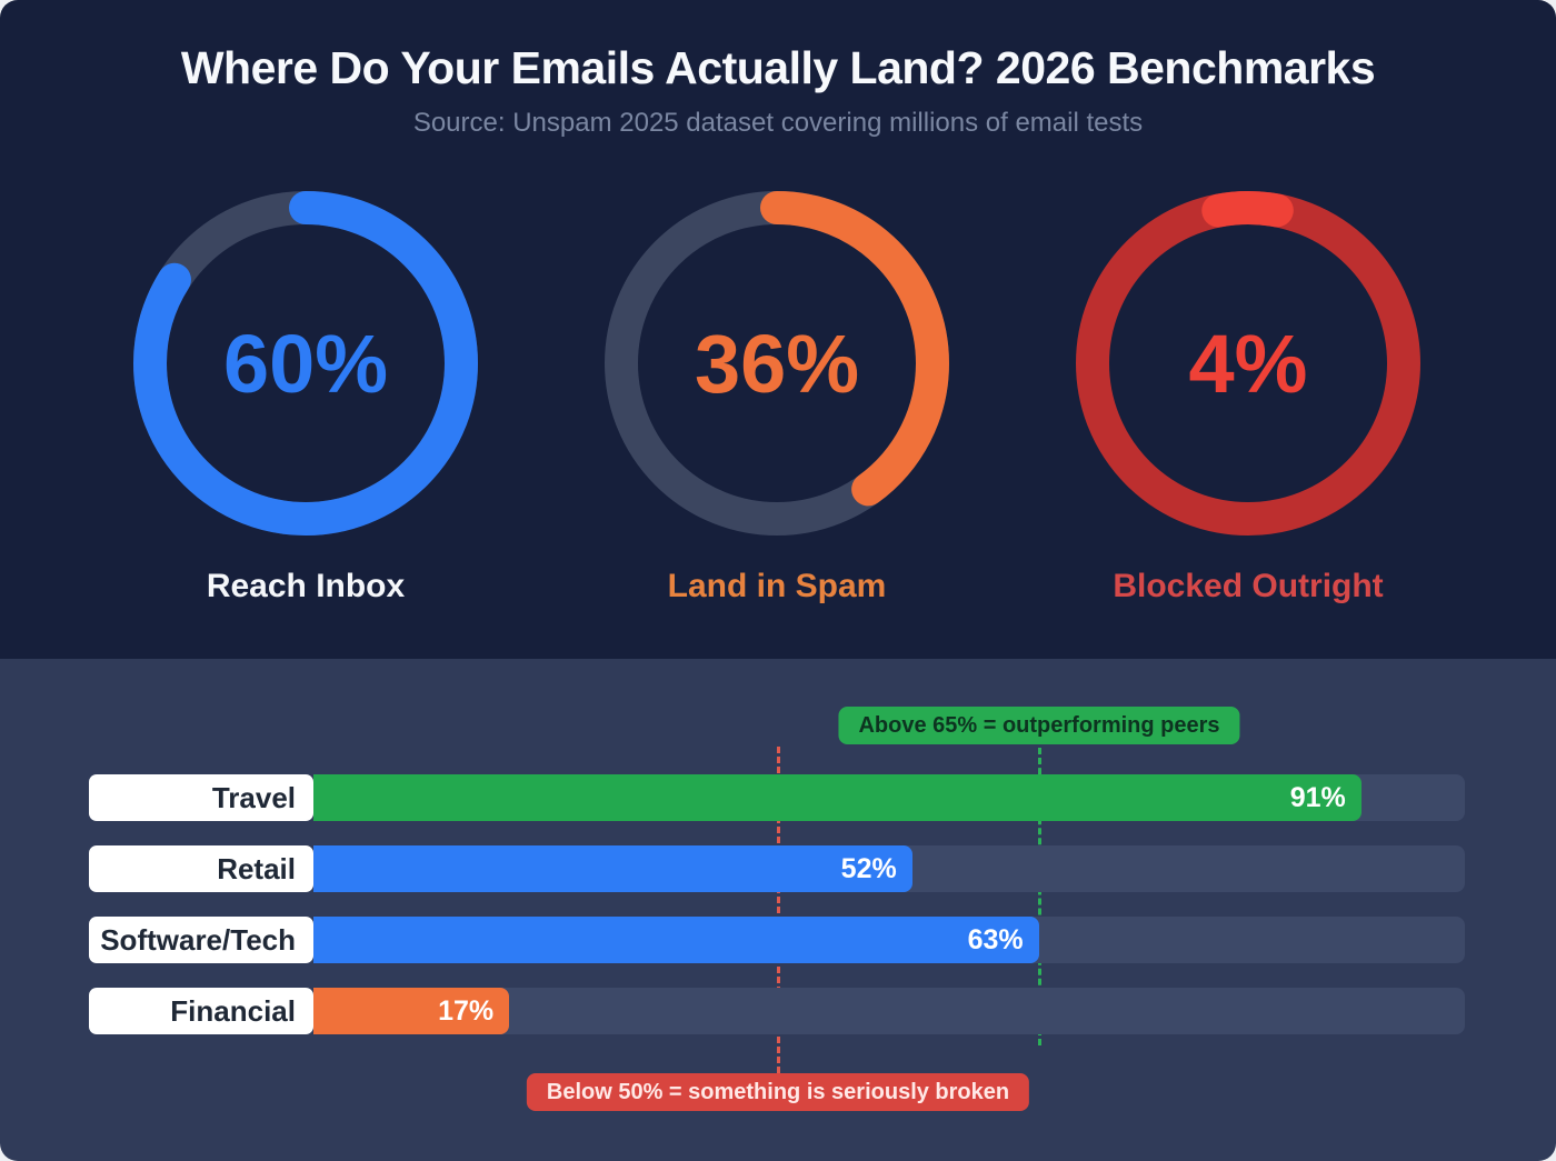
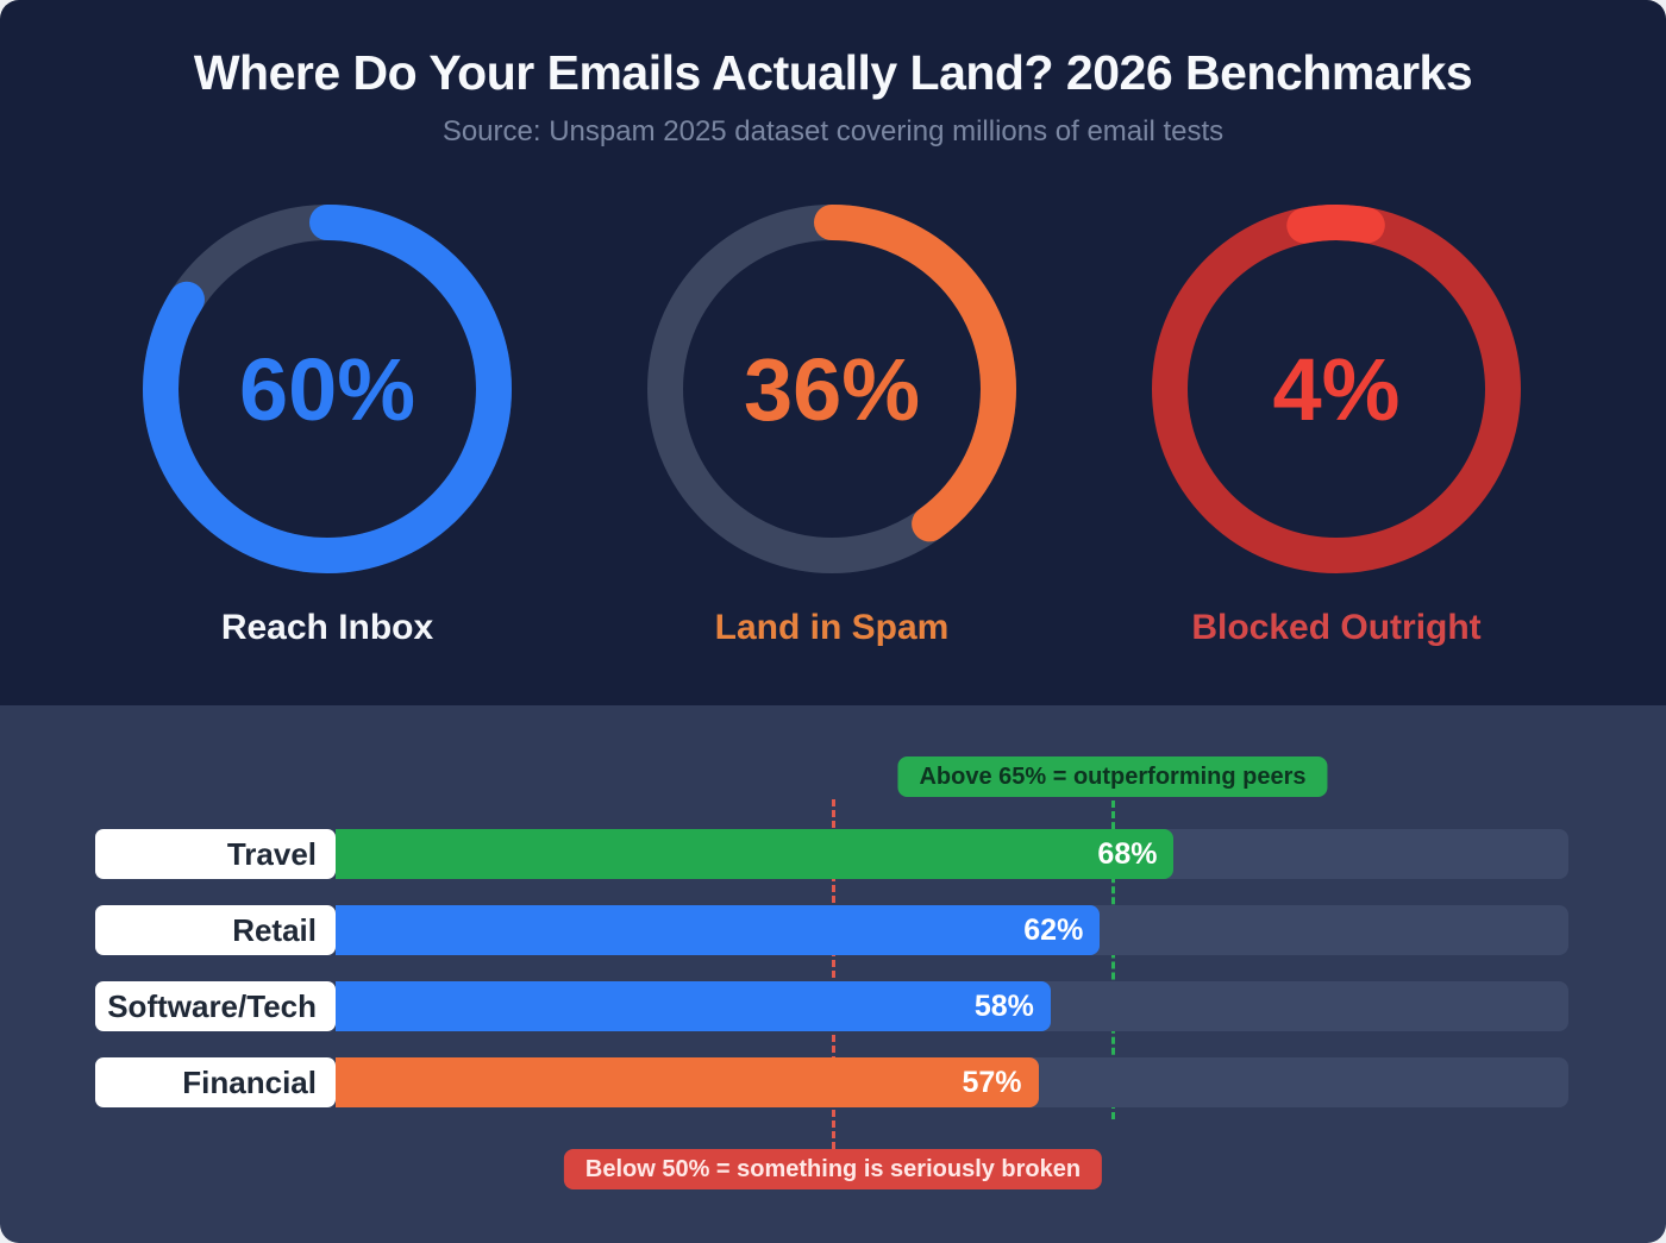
Travel: 91% -> 68%
Retail: 52% -> 62%
Software/Tech: 63% -> 58%
Financial: 17% -> 57%
